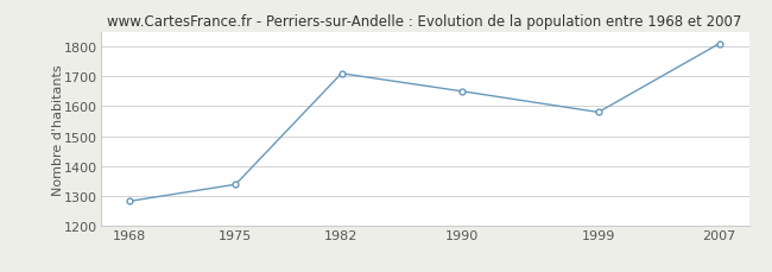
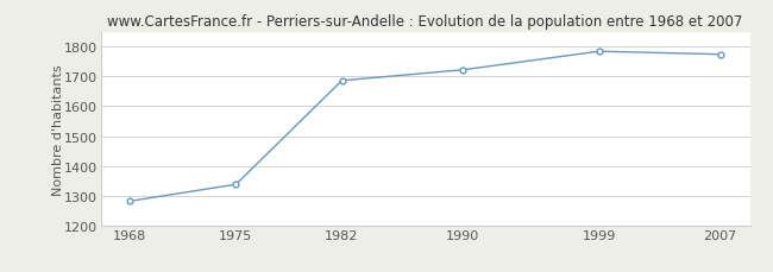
1982: 1710 -> 1686
1990: 1650 -> 1722
1999: 1580 -> 1784
2007: 1810 -> 1774
